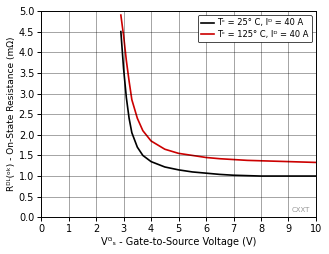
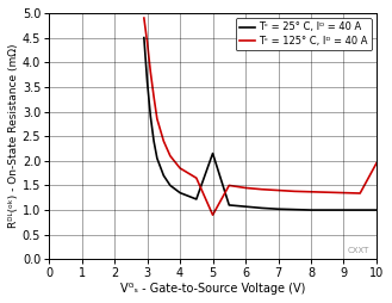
Tᶜ = 25° C, Iᴰ = 40 A/5: 1.15 -> 2.15
Tᶜ = 125° C, Iᴰ = 40 A/5: 1.55 -> 0.90
Tᶜ = 125° C, Iᴰ = 40 A/10: 1.33 -> 1.95
